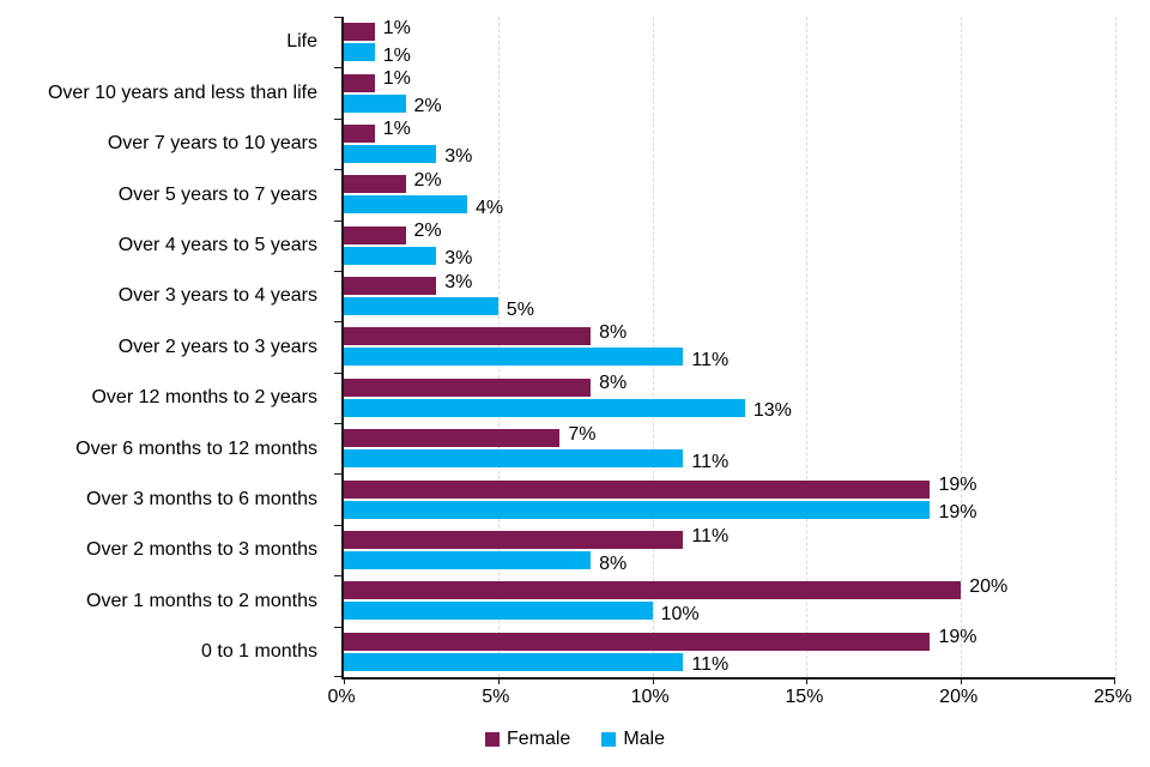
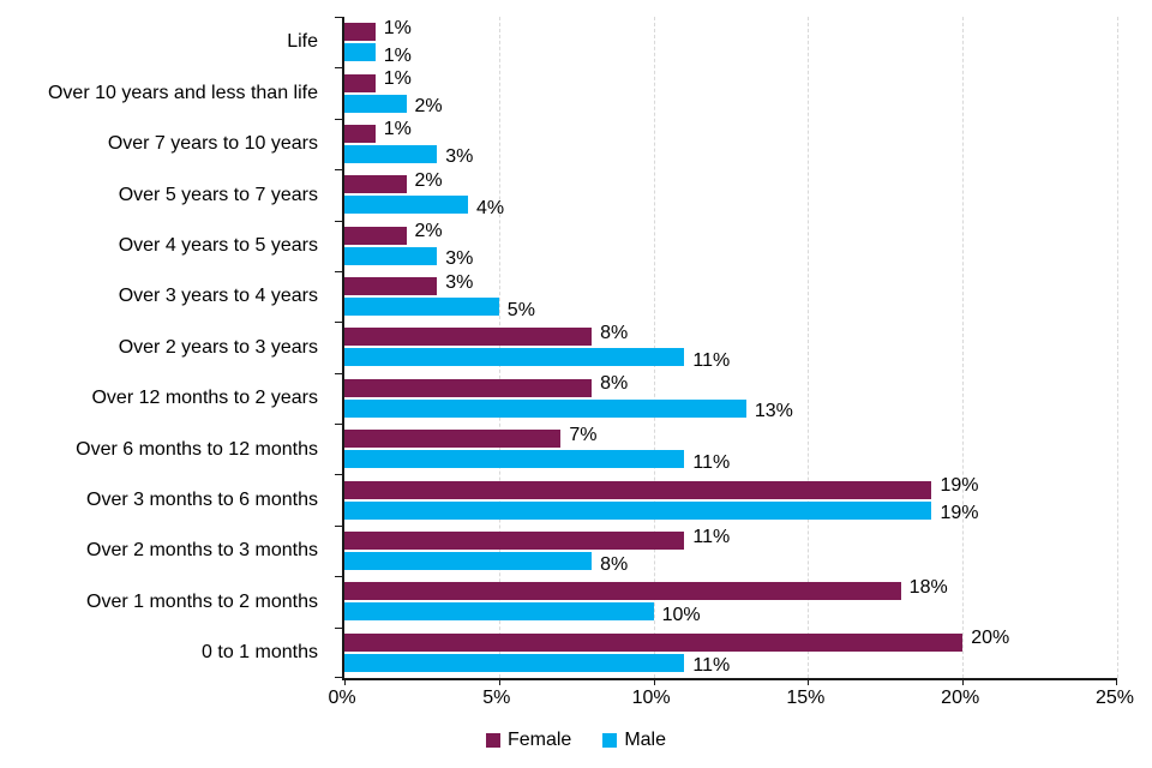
Female/Over 1 months to 2 months: 20% -> 18%
Female/0 to 1 months: 19% -> 20%
